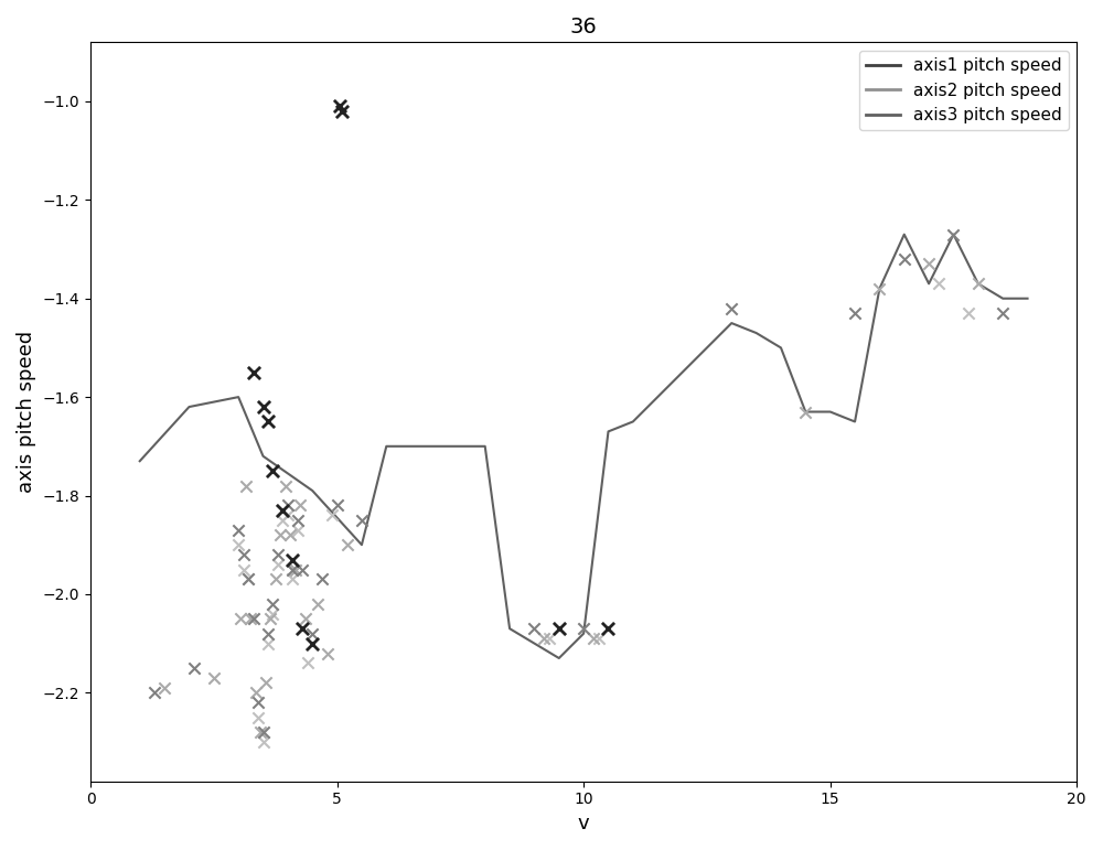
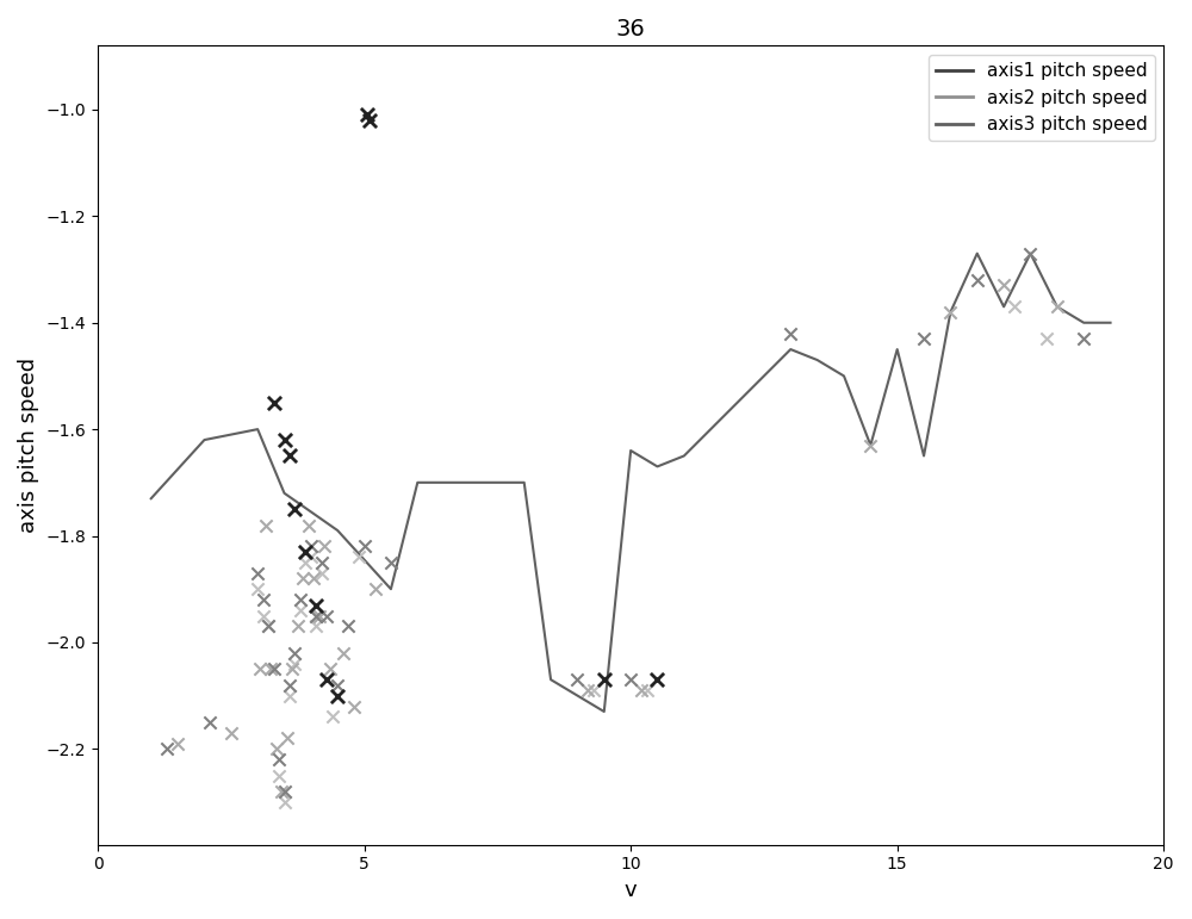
axis3 pitch speed/10: -2.08 -> -1.64
axis3 pitch speed/15: -1.63 -> -1.45
